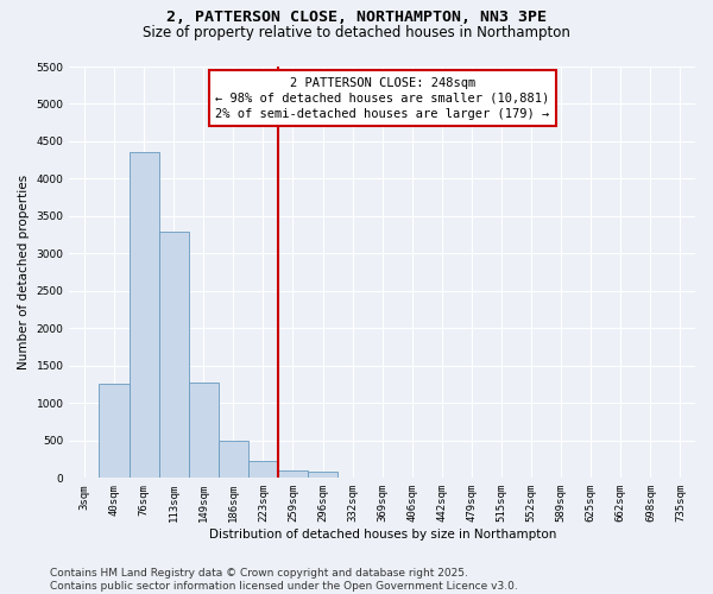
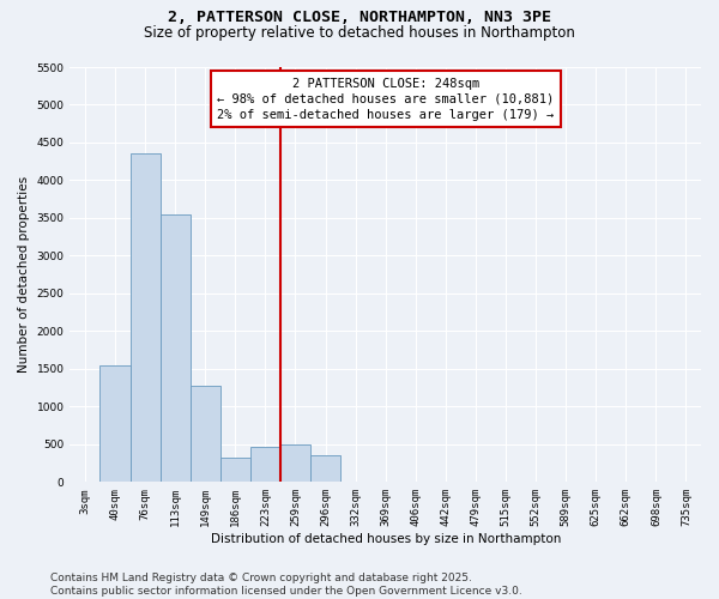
40sqm: 1260 -> 1540
113sqm: 3300 -> 3540
186sqm: 500 -> 320
223sqm: 220 -> 460
259sqm: 100 -> 500
296sqm: 80 -> 360
